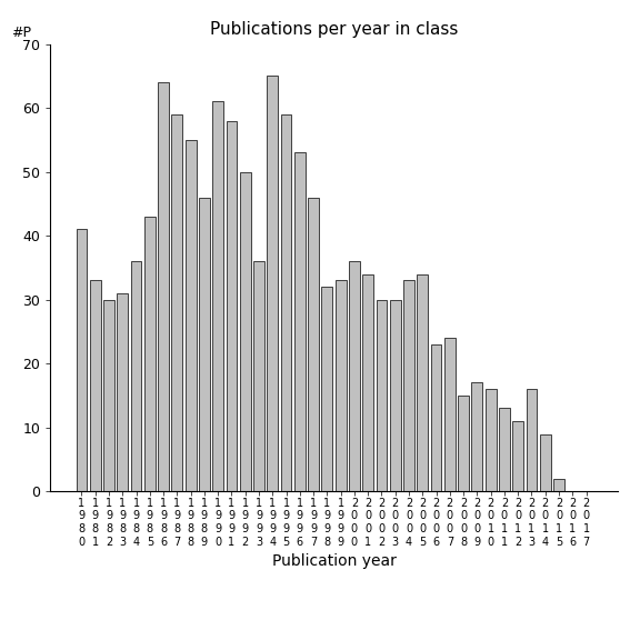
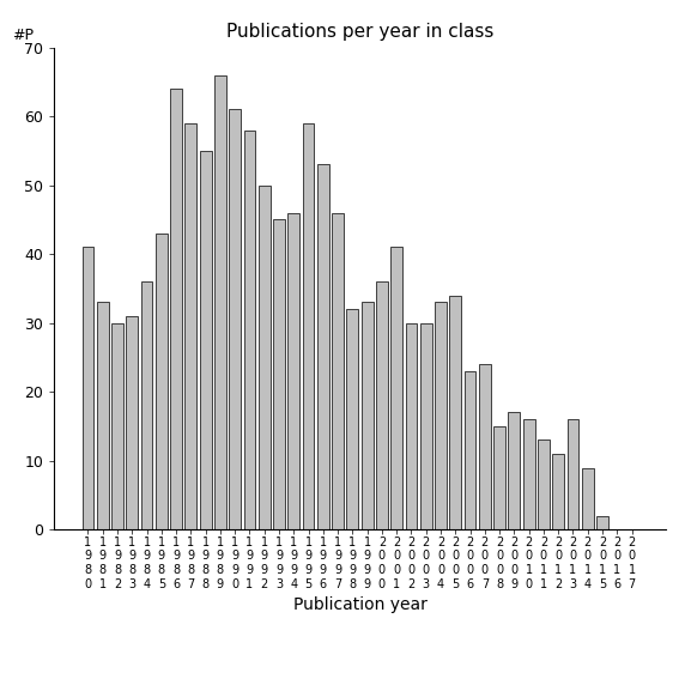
1 9 8 9: 46 -> 66
1 9 9 3: 36 -> 45
1 9 9 4: 65 -> 46
2 0 0 1: 34 -> 41
